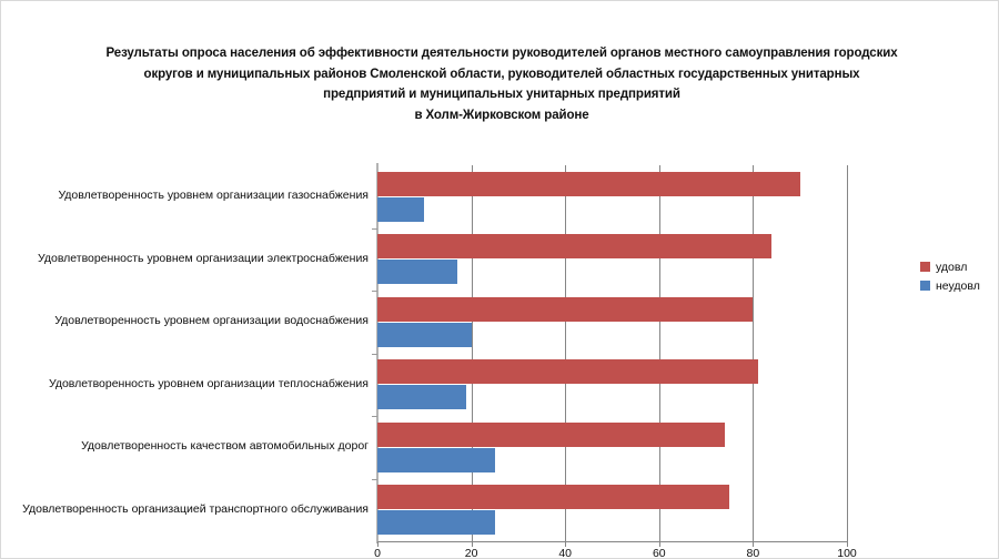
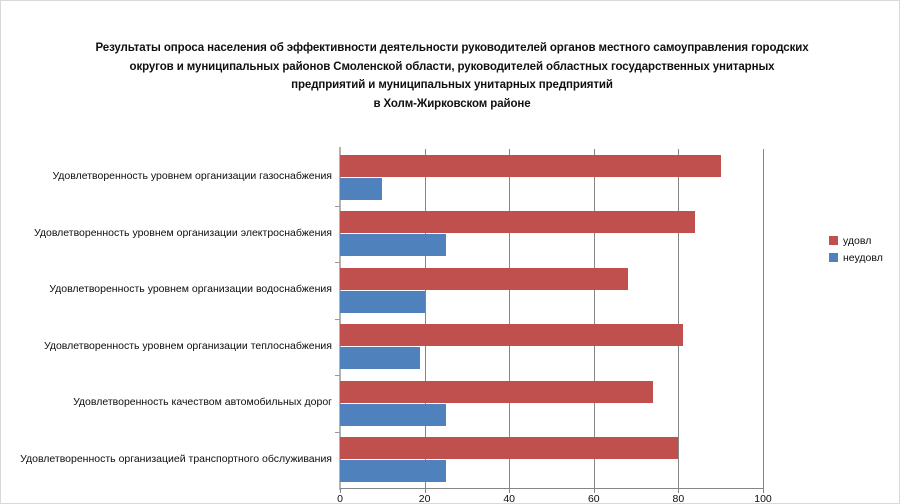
неудовл/Удовлетворенность уровнем организации электроснабжения: 17 -> 25
удовл/Удовлетворенность уровнем организации водоснабжения: 80 -> 68
удовл/Удовлетворенность организацией транспортного обслуживания: 75 -> 80
